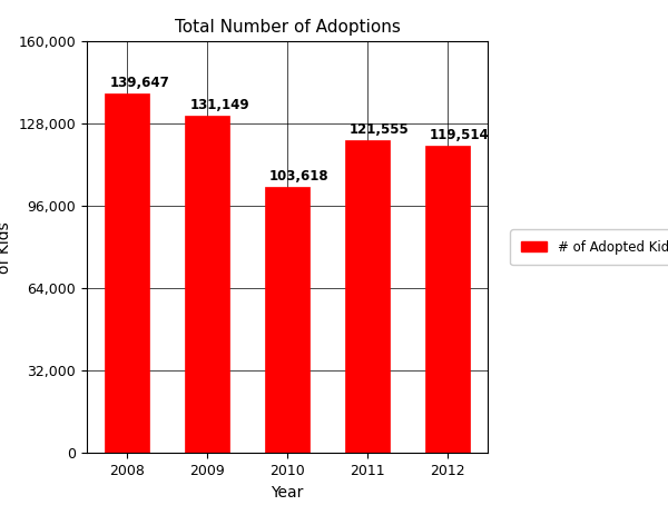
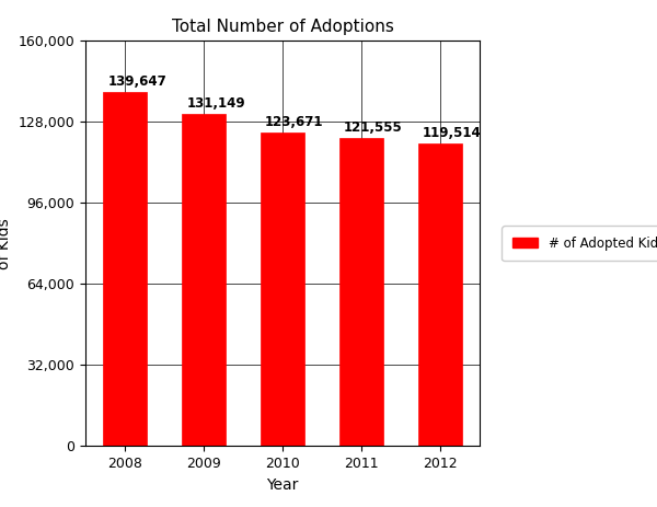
2010: 103,618 -> 123,671
